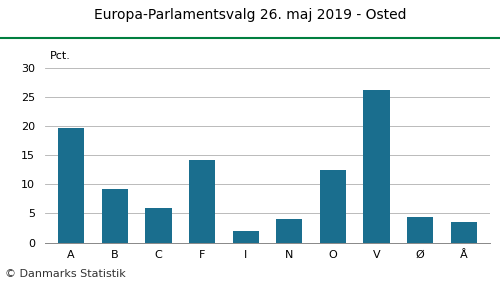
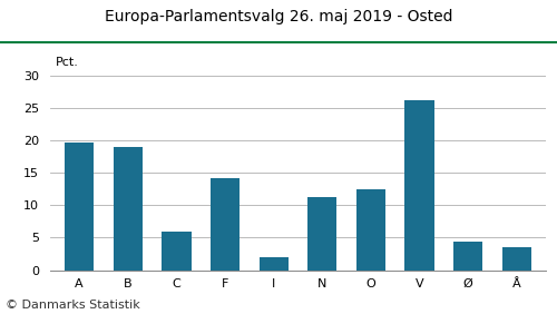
B: 9.1 -> 19.0
N: 4.0 -> 11.2
